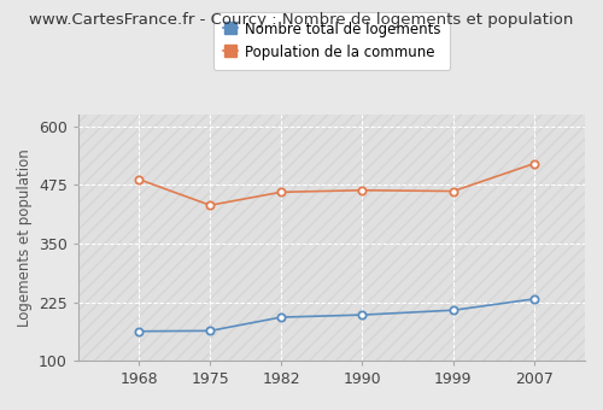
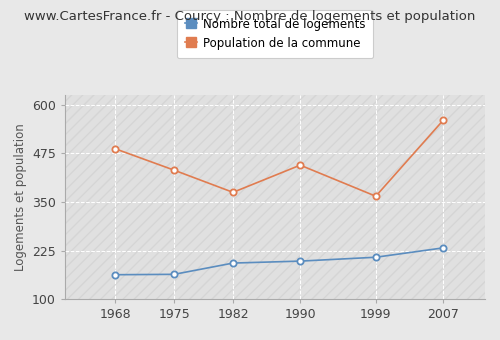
Population de la commune/1982: 460 -> 375
Population de la commune/1990: 464 -> 445
Population de la commune/1999: 462 -> 365
Population de la commune/2007: 521 -> 560
